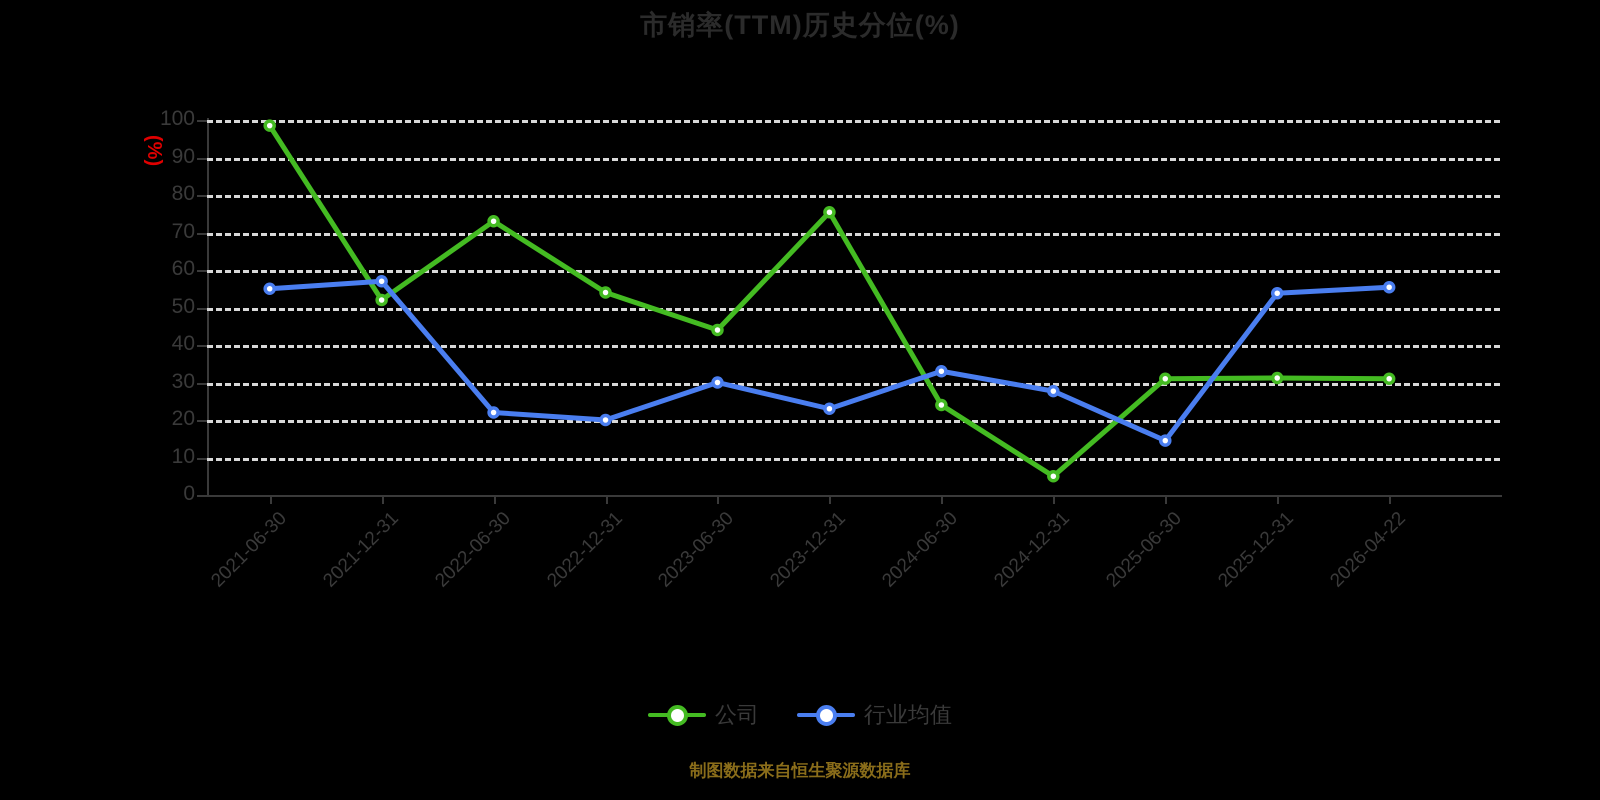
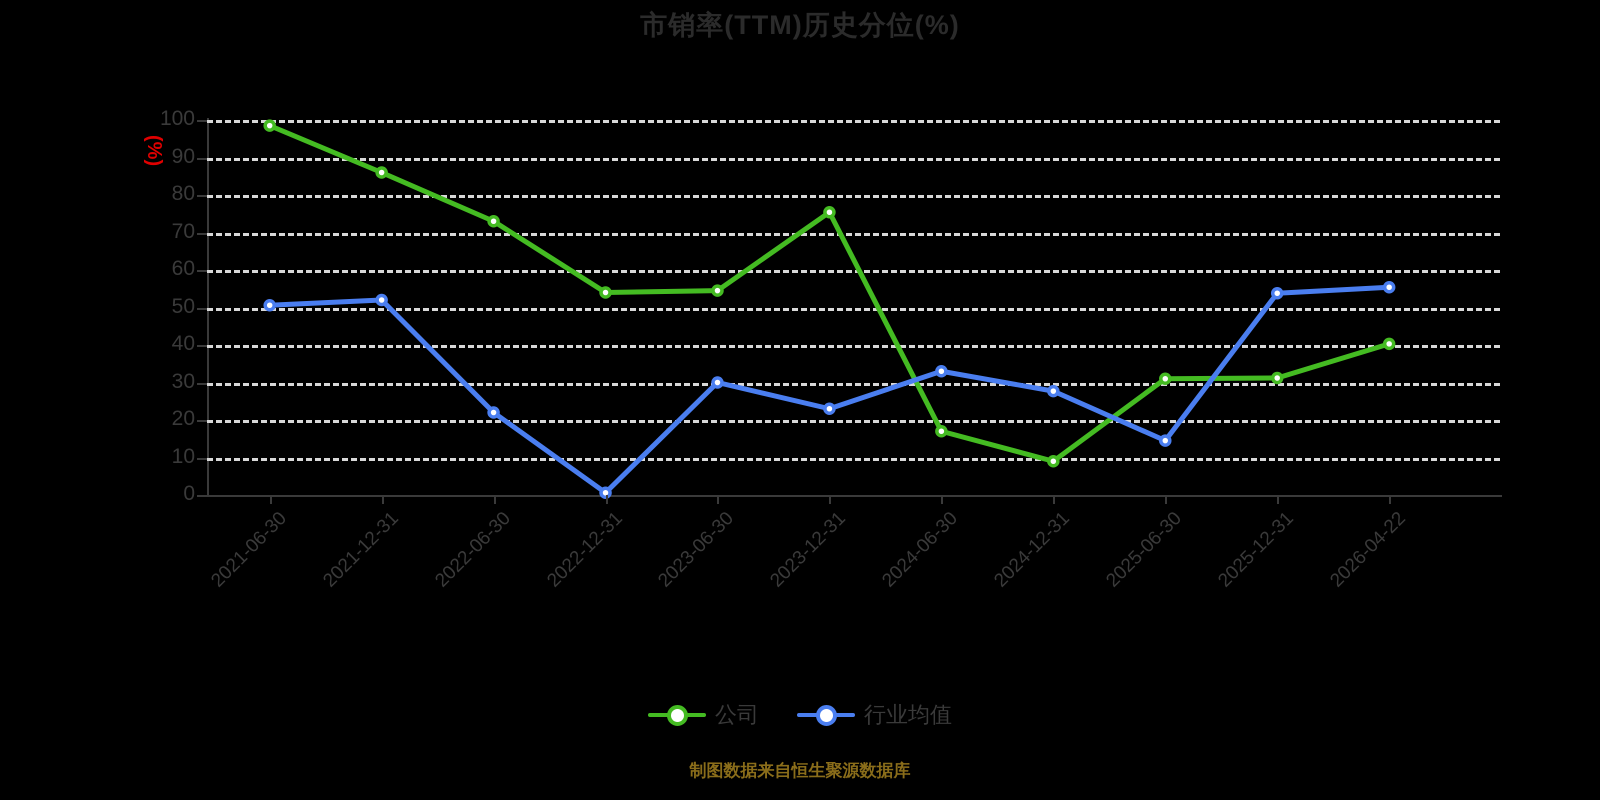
行业均值/2021-06-30: 55 -> 51
公司/2021-12-31: 52 -> 86
行业均值/2021-12-31: 57 -> 52
行业均值/2022-12-31: 20 -> 1
公司/2023-06-30: 44 -> 54
公司/2024-06-30: 24 -> 17
公司/2024-12-31: 5 -> 9
公司/2026-04-22: 31 -> 40
